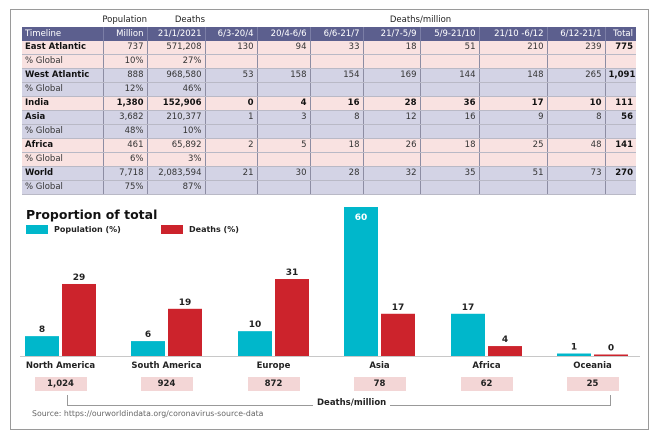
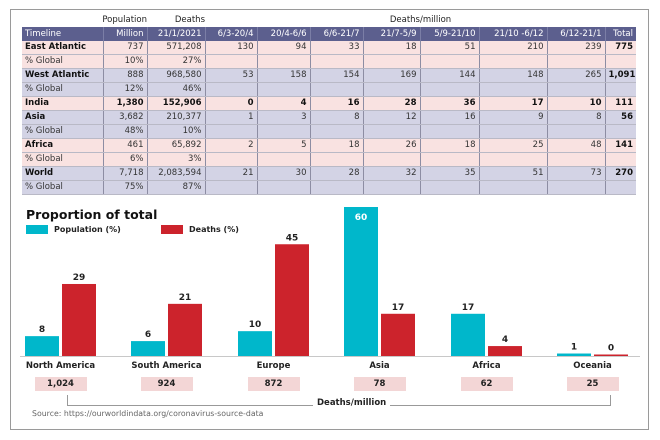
Deaths (%)/South America: 19 -> 21
Deaths (%)/Europe: 31 -> 45
